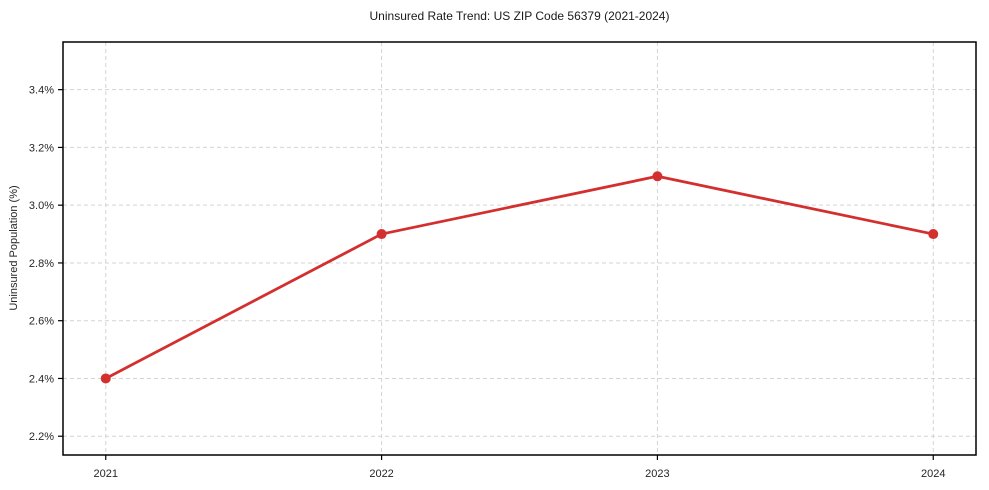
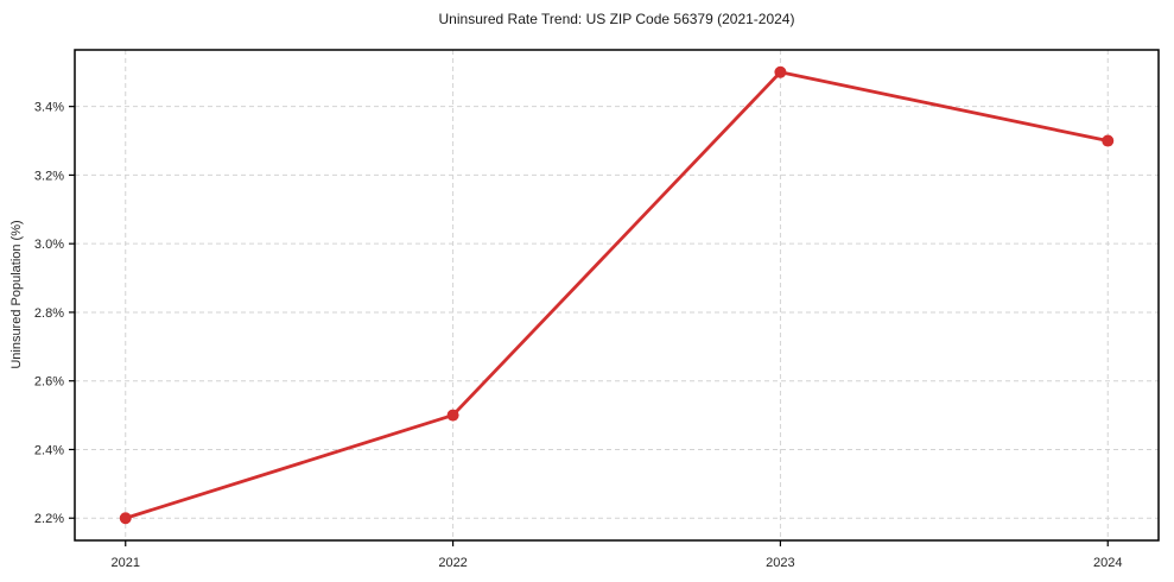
2021: 2.4% -> 2.2%
2022: 2.9% -> 2.5%
2023: 3.1% -> 3.5%
2024: 2.9% -> 3.3%
